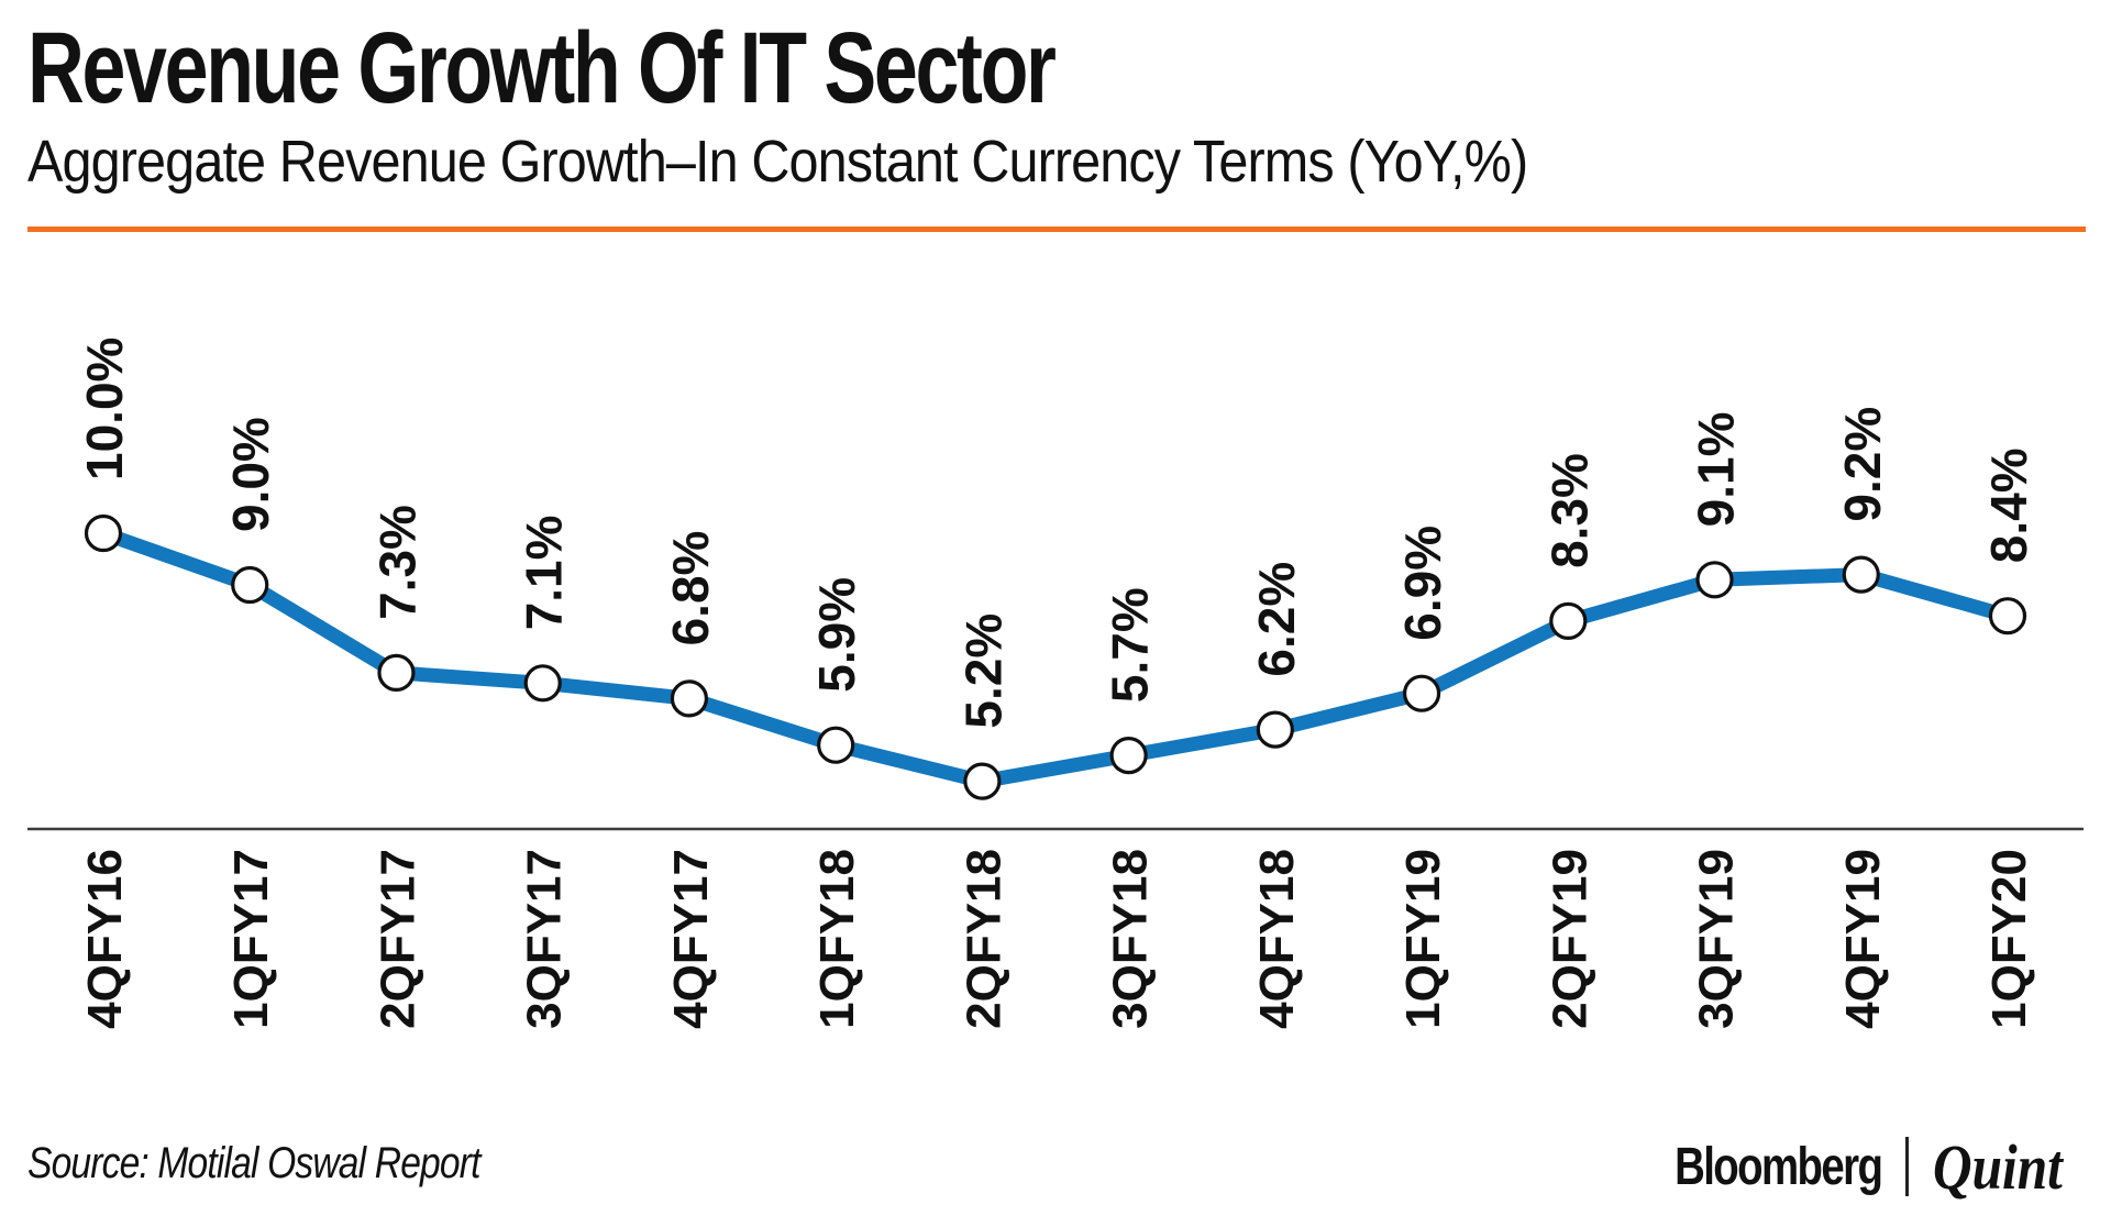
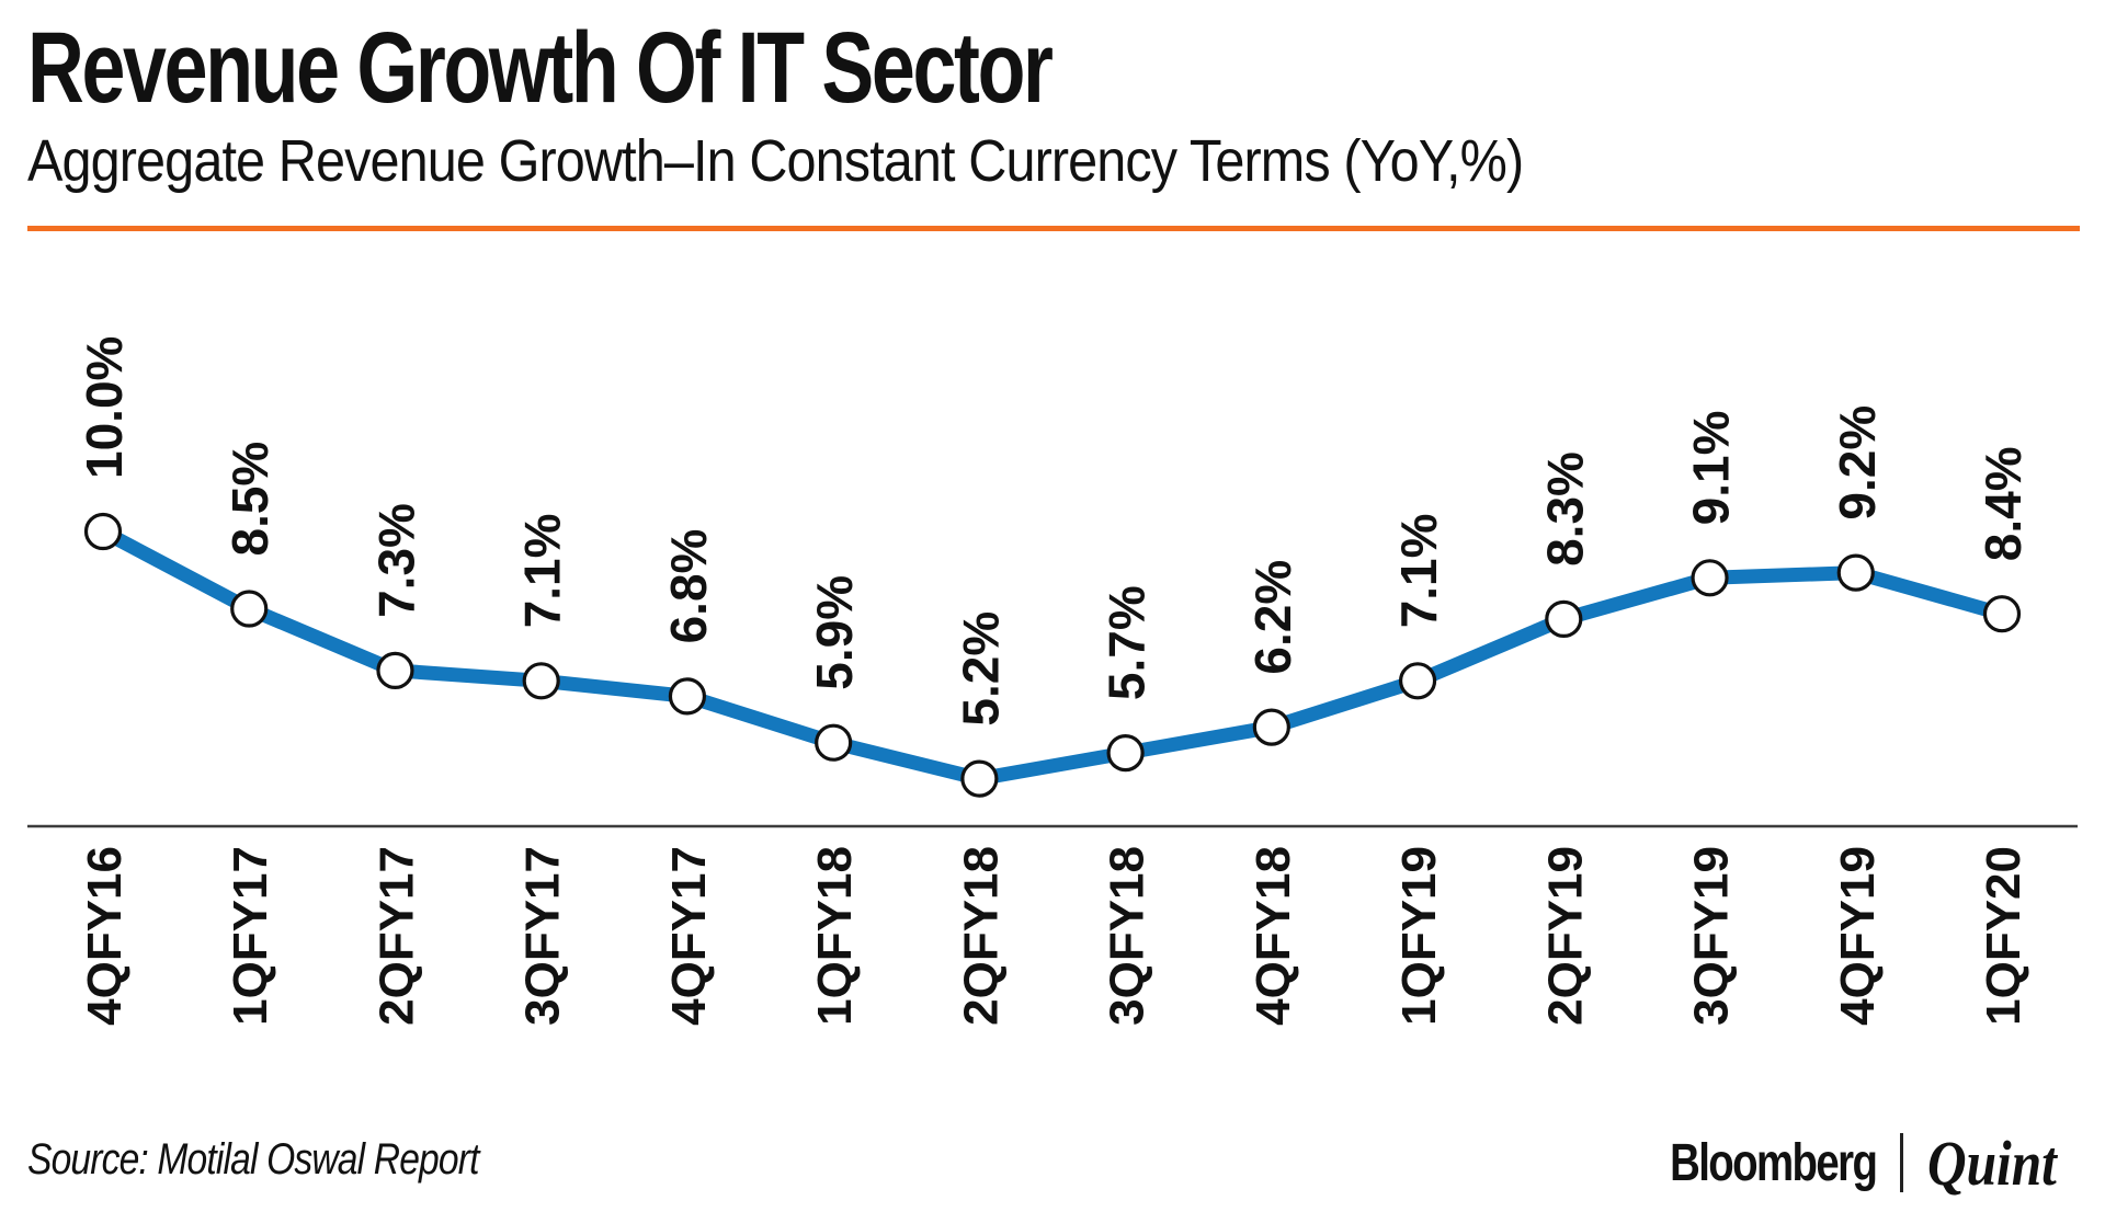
1QFY17: 9.0% -> 8.5%
1QFY19: 6.9% -> 7.1%
